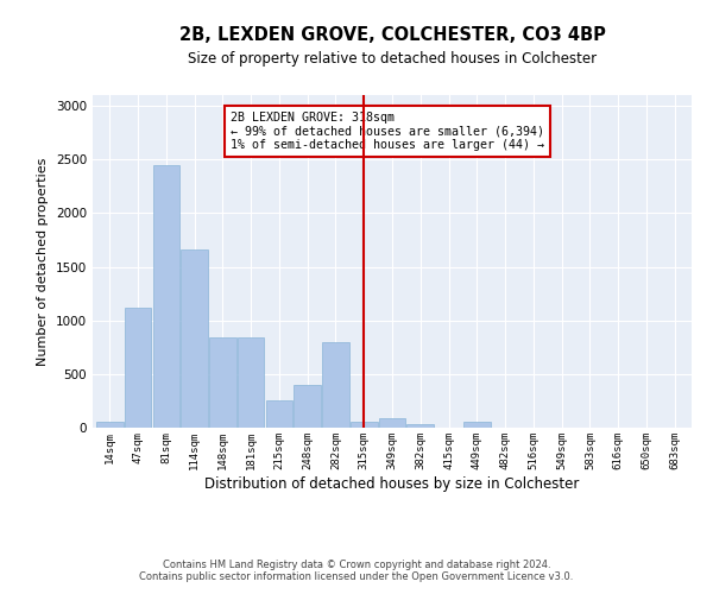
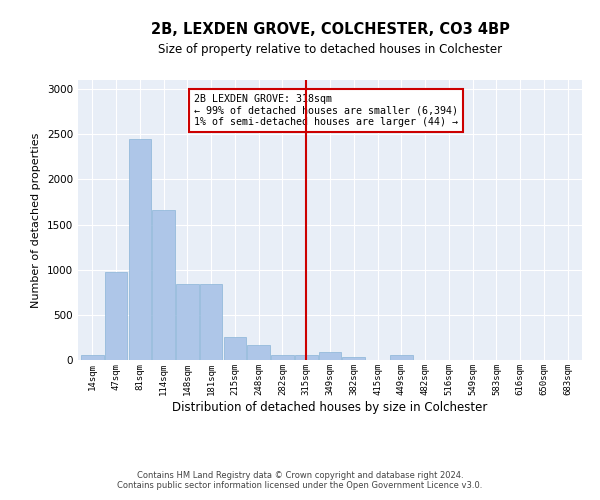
47sqm: 1120 -> 980
248sqm: 400 -> 170
282sqm: 800 -> 50
